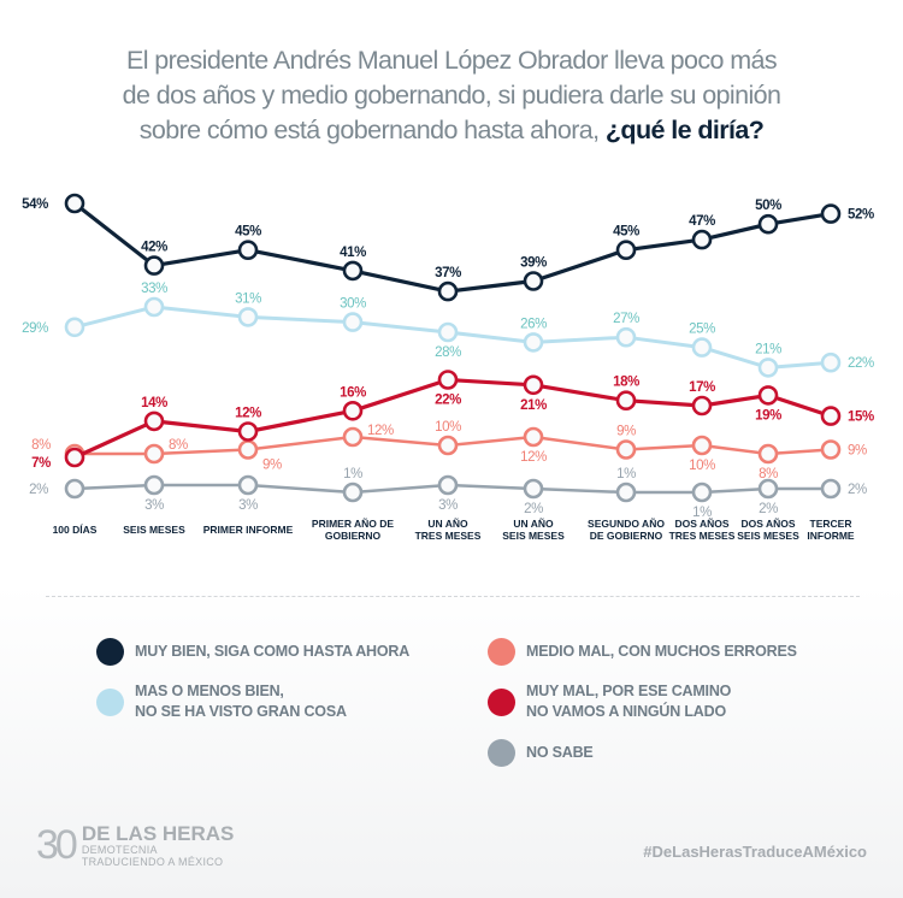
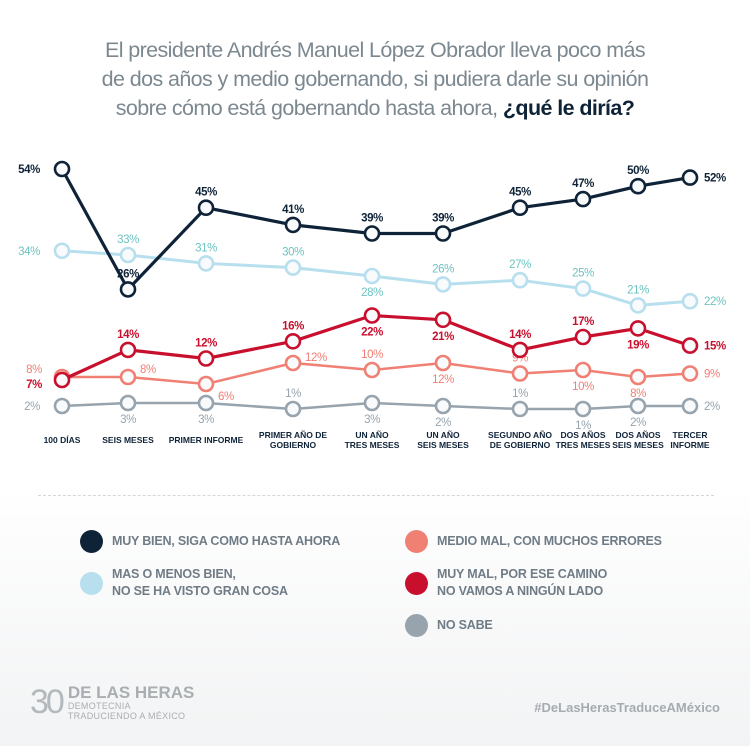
MAS O MENOS BIEN, NO SE HA VISTO GRAN COSA/100 DÍAS: 29% -> 34%
MUY BIEN, SIGA COMO HASTA AHORA/SEIS MESES: 42% -> 26%
MEDIO MAL, CON MUCHOS ERRORES/PRIMER INFORME: 9% -> 6%
MUY BIEN, SIGA COMO HASTA AHORA/UN AÑO TRES MESES: 37% -> 39%
MUY MAL, POR ESE CAMINO NO VAMOS A NINGÚN LADO/SEGUNDO AÑO DE GOBIERNO: 18% -> 14%
